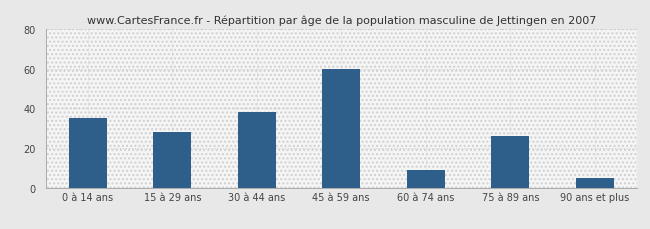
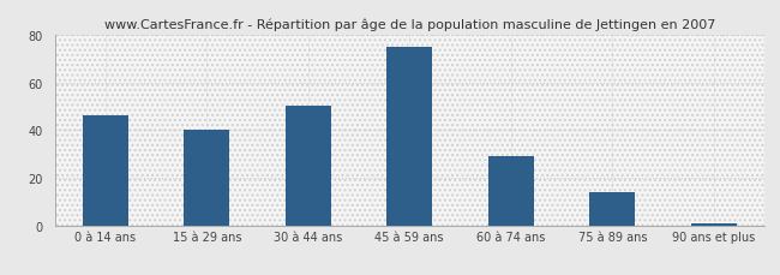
0 à 14 ans: 35 -> 46
15 à 29 ans: 28 -> 40
30 à 44 ans: 38 -> 50
45 à 59 ans: 60 -> 75
60 à 74 ans: 9 -> 29
75 à 89 ans: 26 -> 14
90 ans et plus: 5 -> 1
